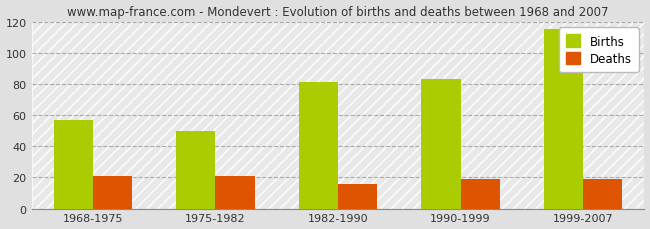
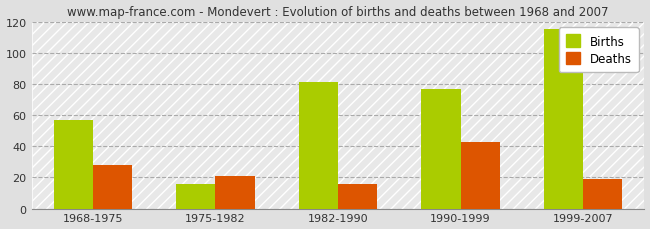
Deaths/1968-1975: 21 -> 28
Births/1975-1982: 50 -> 16
Births/1990-1999: 83 -> 77
Deaths/1990-1999: 19 -> 43
